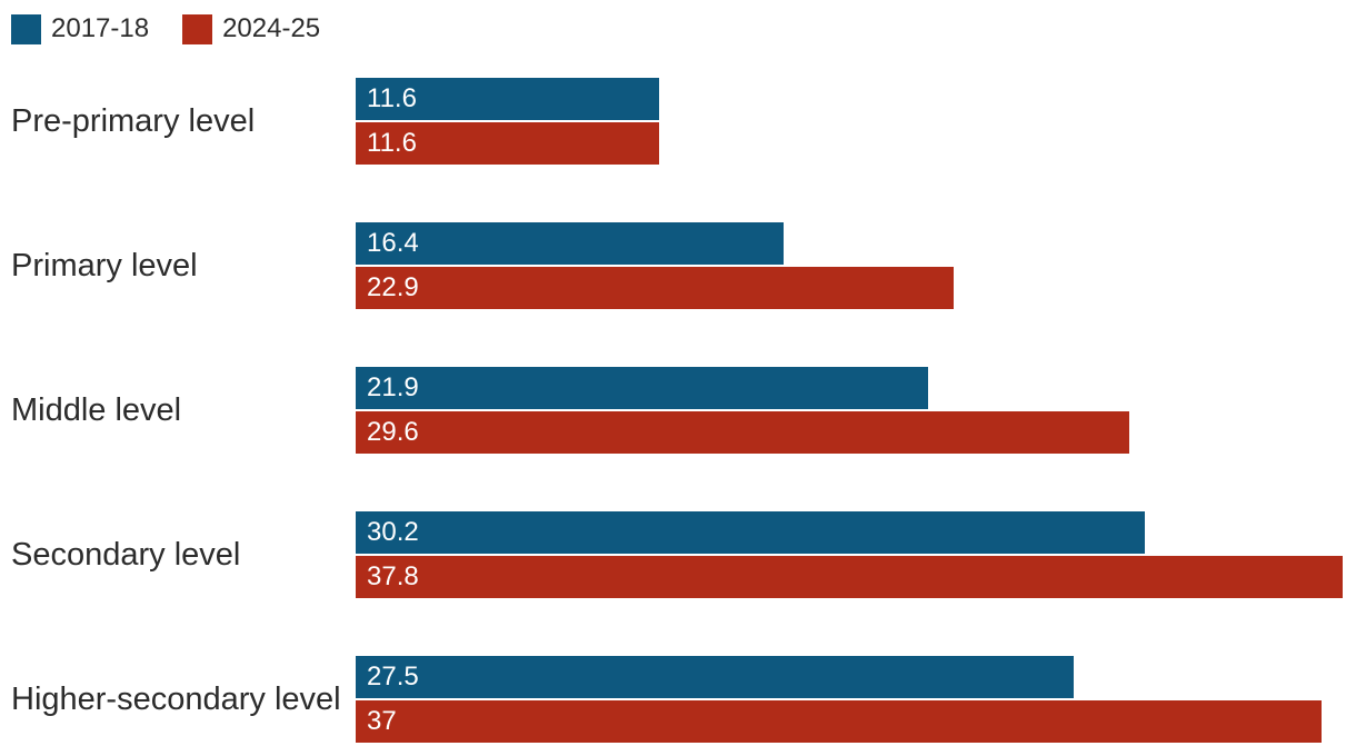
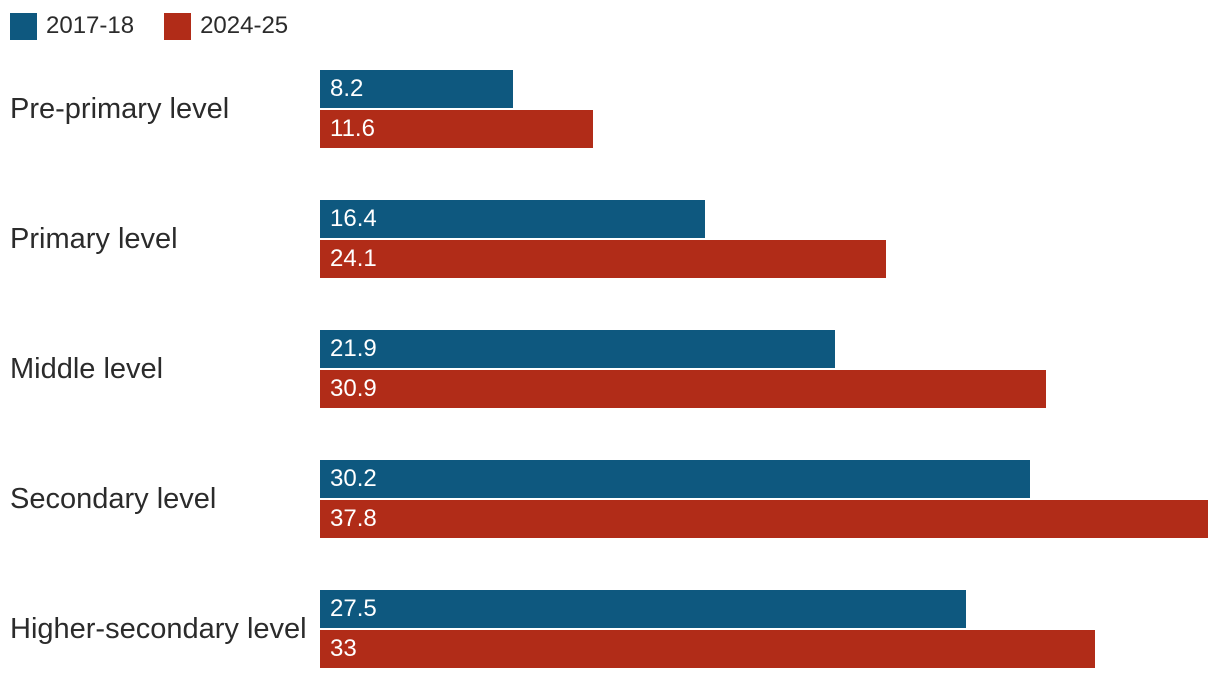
2017-18/Pre-primary level: 11.6 -> 8.2
2024-25/Primary level: 22.9 -> 24.1
2024-25/Middle level: 29.6 -> 30.9
2024-25/Higher-secondary level: 37 -> 33
